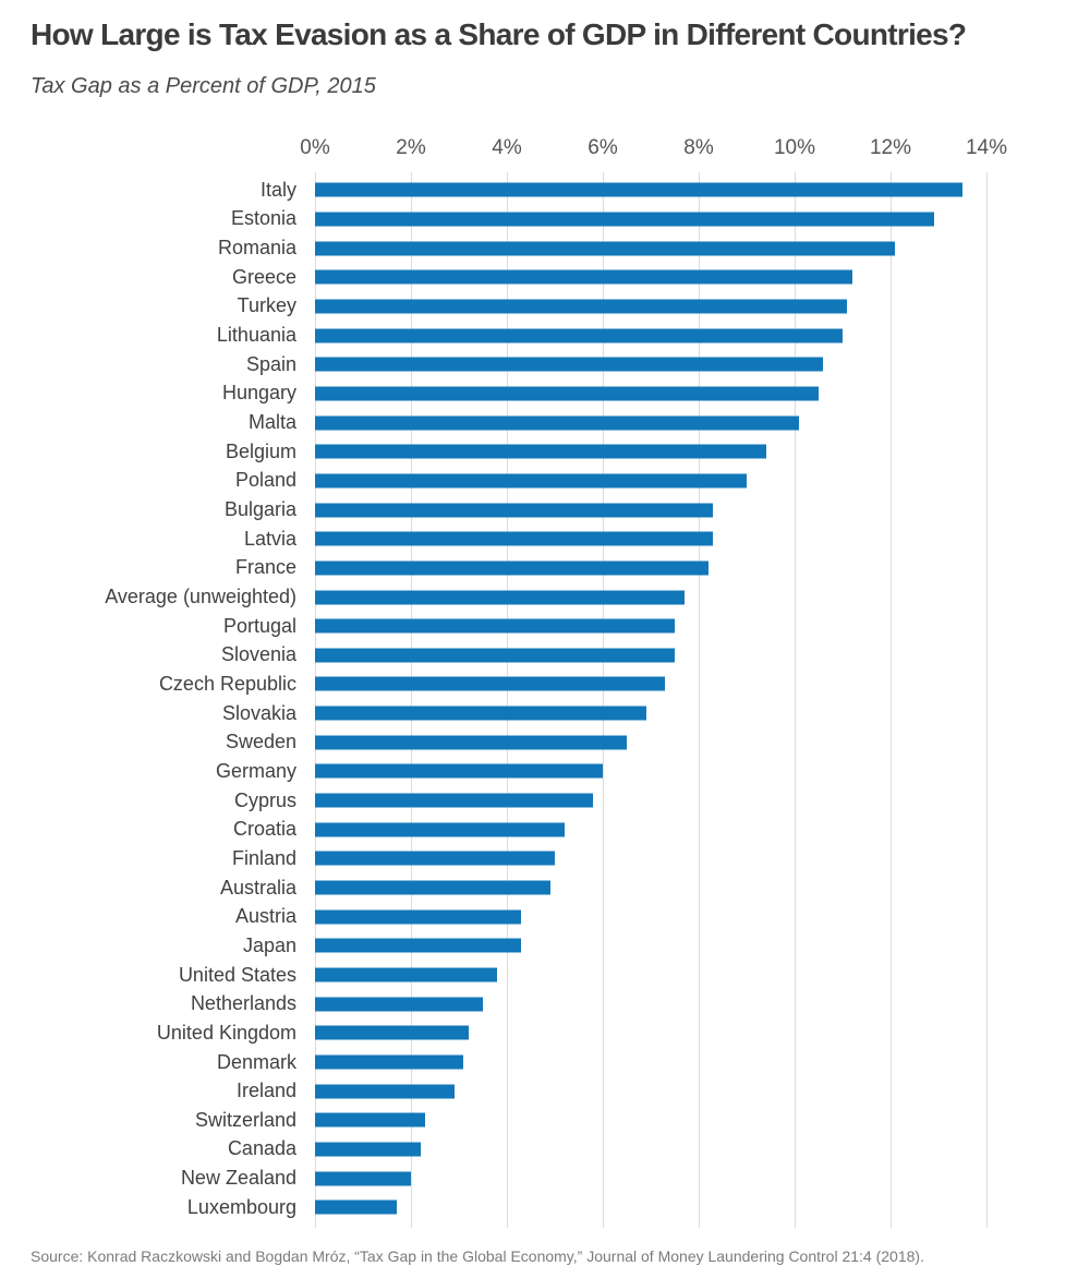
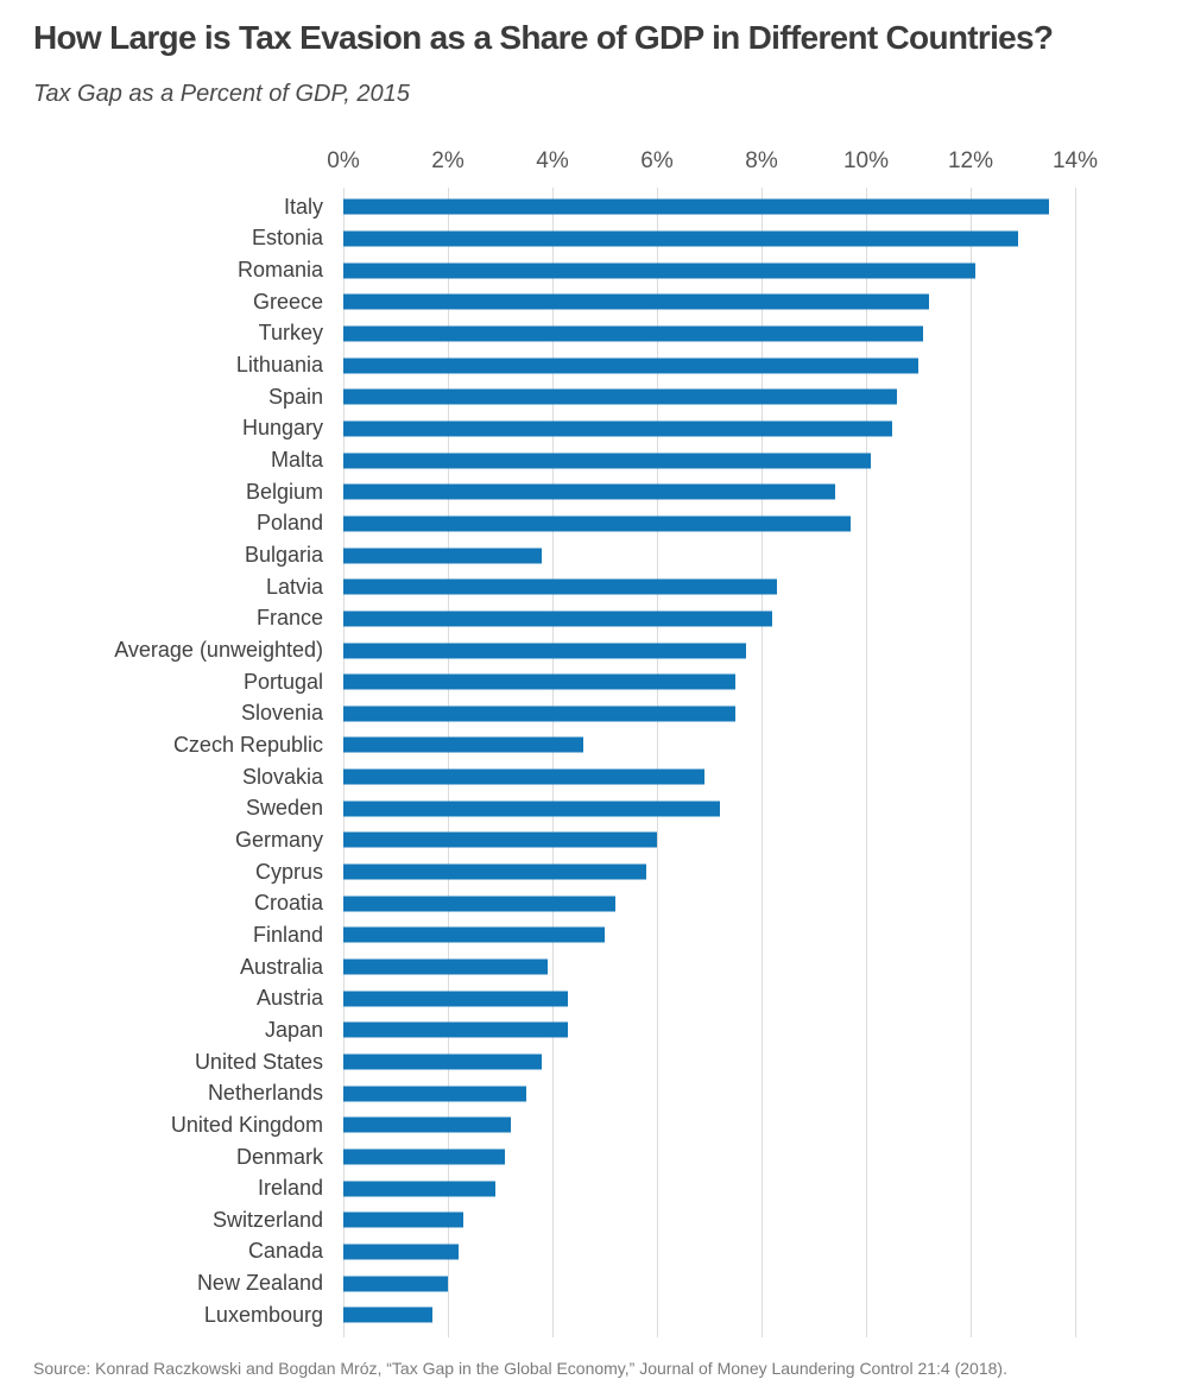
Poland: 9.0% -> 9.7%
Bulgaria: 8.3% -> 3.8%
Czech Republic: 7.3% -> 4.6%
Sweden: 6.5% -> 7.2%
Australia: 4.9% -> 3.9%
